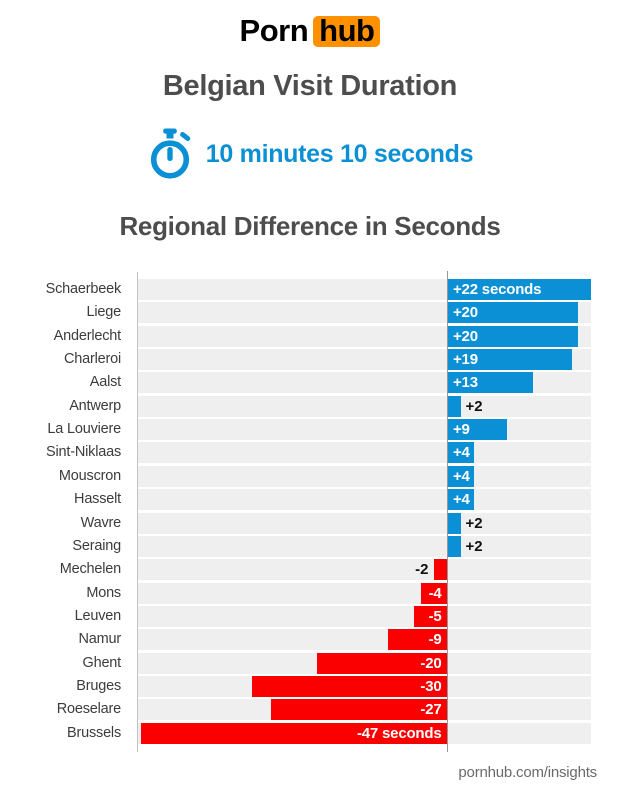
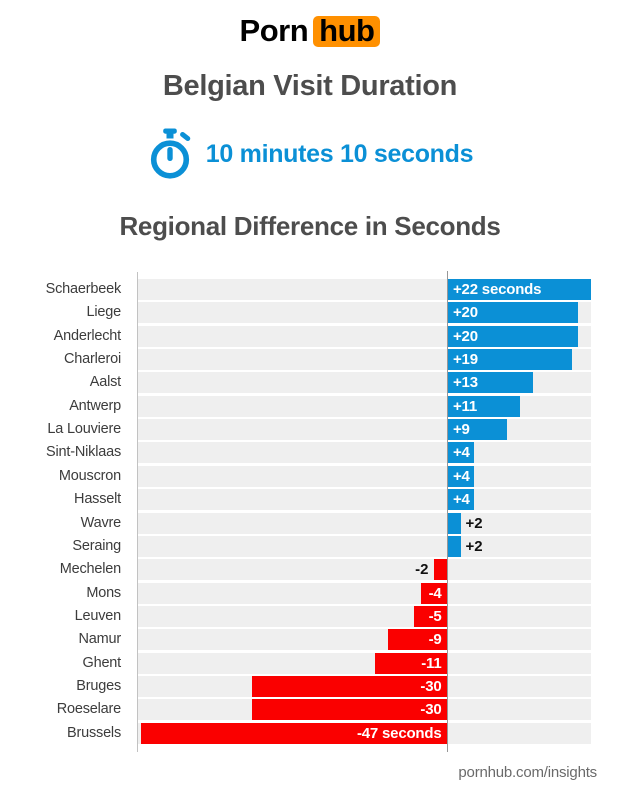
Antwerp: +2 -> +11
Ghent: -20 -> -11
Roeselare: -27 -> -30
